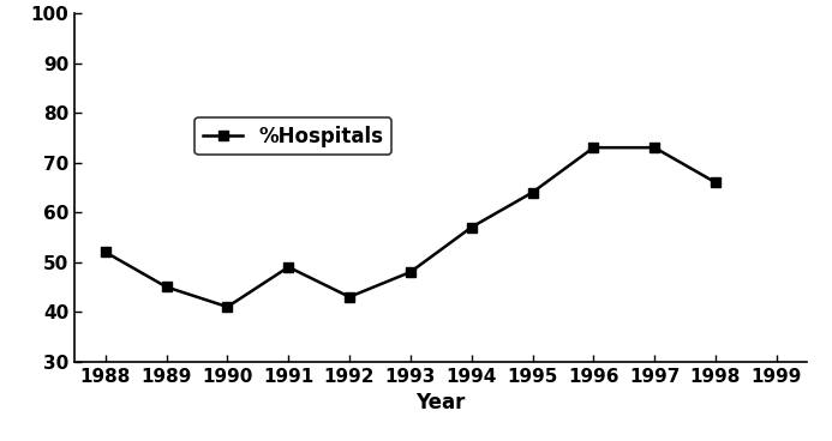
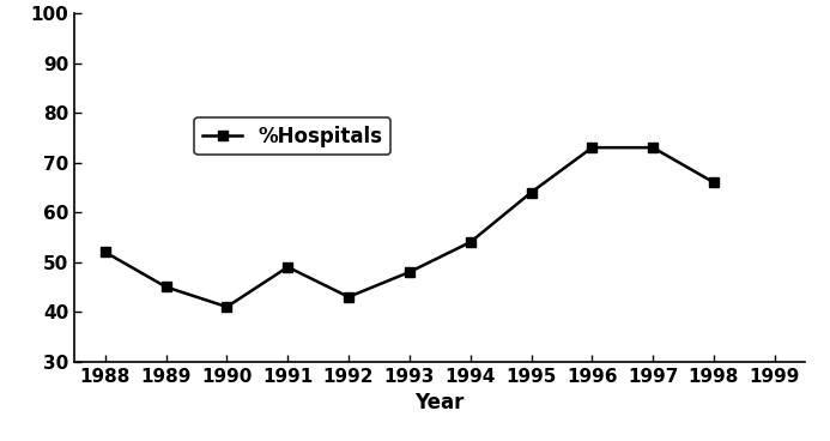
1994: 57 -> 54
